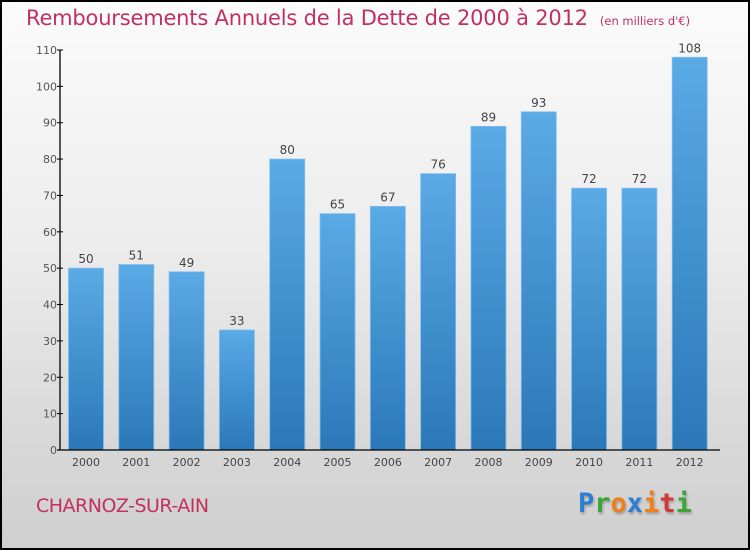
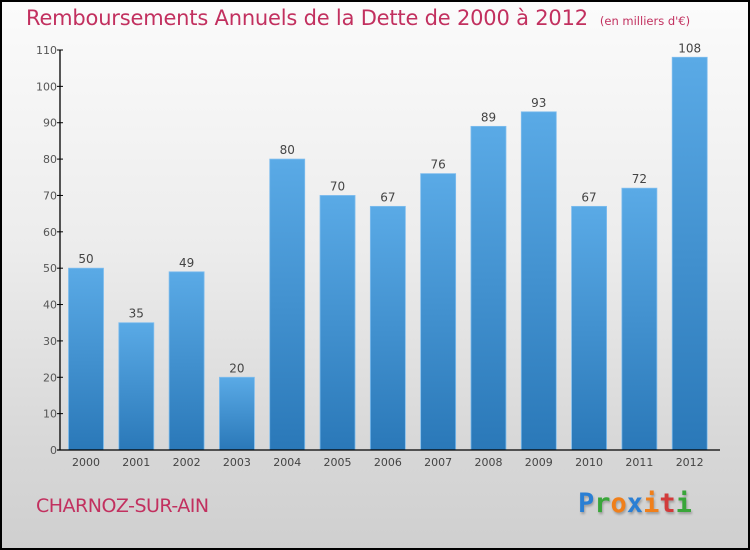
2001: 51 -> 35
2003: 33 -> 20
2005: 65 -> 70
2010: 72 -> 67
